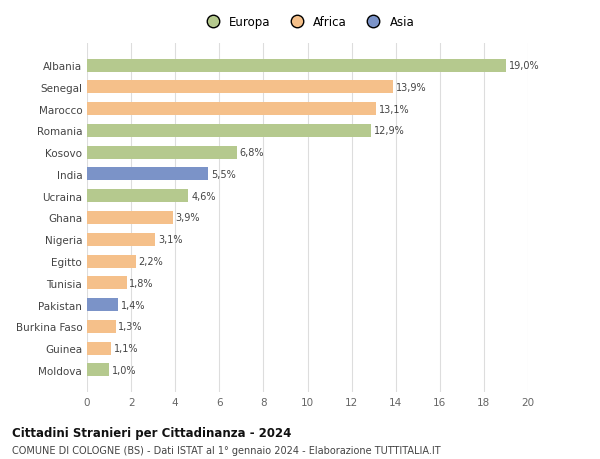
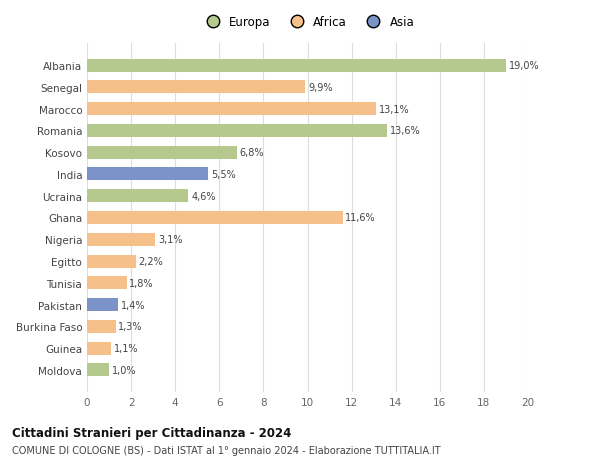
Senegal: 13,9% -> 9,9%
Romania: 12,9% -> 13,6%
Ghana: 3,9% -> 11,6%
